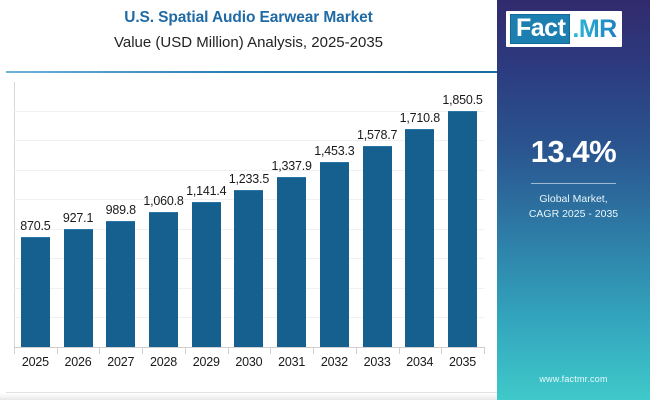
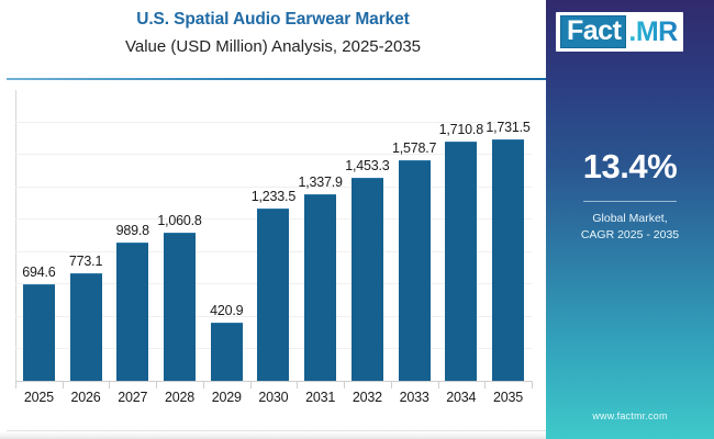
2025: 870.5 -> 694.6
2026: 927.1 -> 773.1
2029: 1,141.4 -> 420.9
2035: 1,850.5 -> 1,731.5
